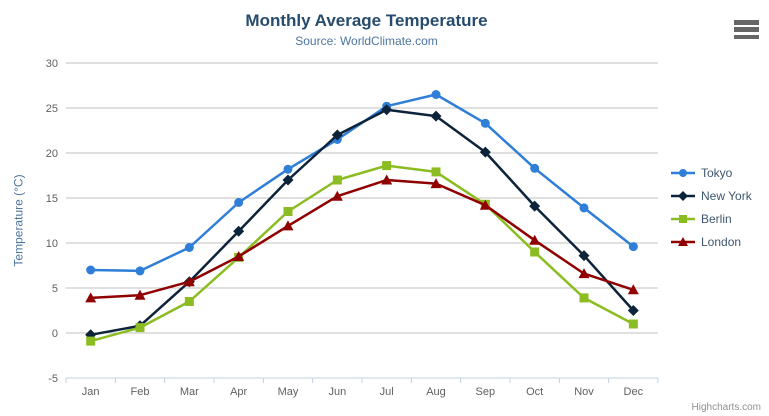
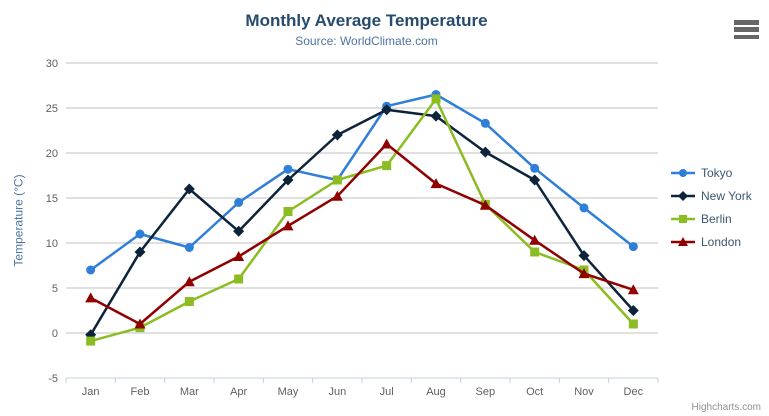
Tokyo/Feb: 7 -> 11
New York/Feb: 1 -> 9
London/Feb: 4 -> 1
New York/Mar: 6 -> 16
Berlin/Apr: 8 -> 6
Tokyo/Jun: 22 -> 17
London/Jul: 17 -> 21
Berlin/Aug: 18 -> 26
New York/Oct: 14 -> 17
Berlin/Nov: 4 -> 7
